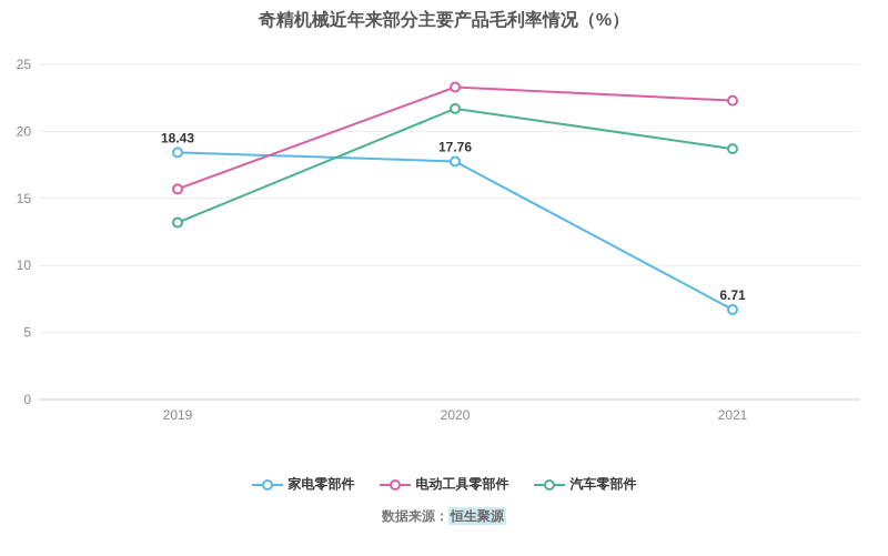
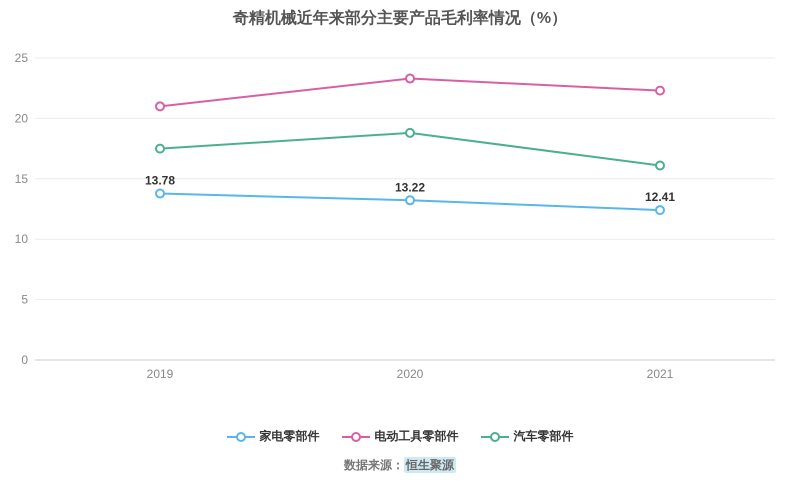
家电零部件/2019: 18.43 -> 13.78
电动工具零部件/2019: 15.7 -> 21.0
汽车零部件/2019: 13.2 -> 17.5
家电零部件/2020: 17.76 -> 13.22
汽车零部件/2020: 21.7 -> 18.8
家电零部件/2021: 6.71 -> 12.41
汽车零部件/2021: 18.7 -> 16.1
